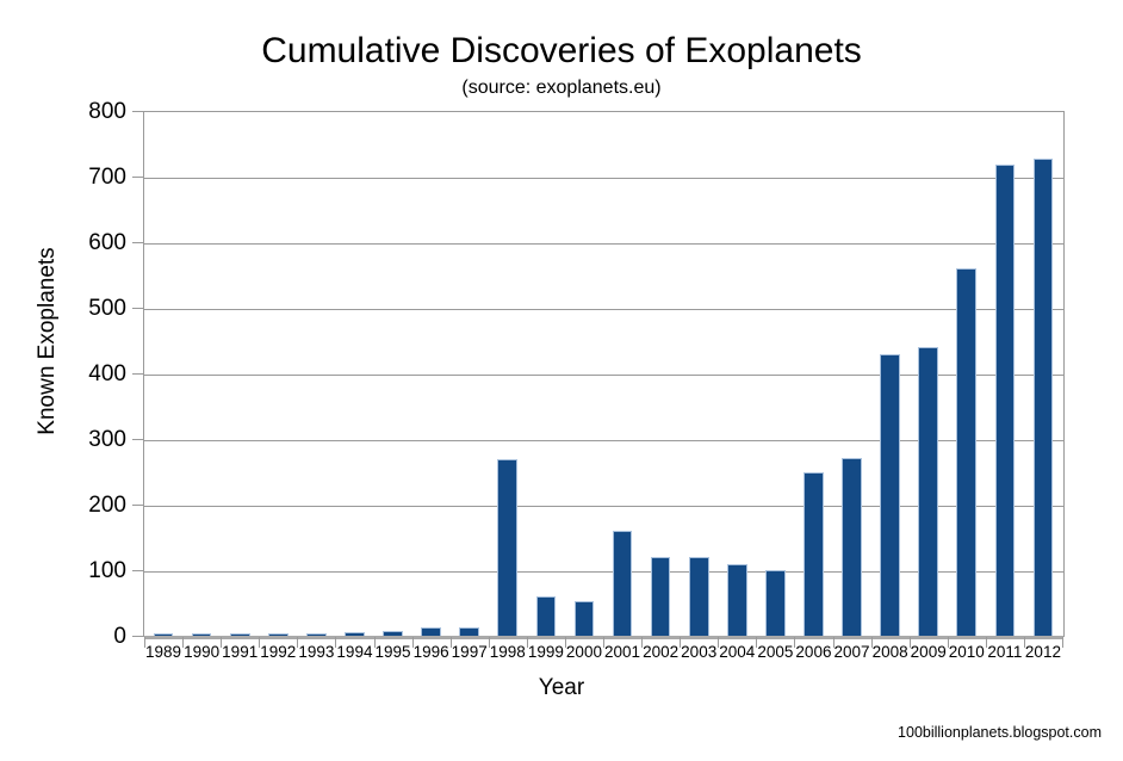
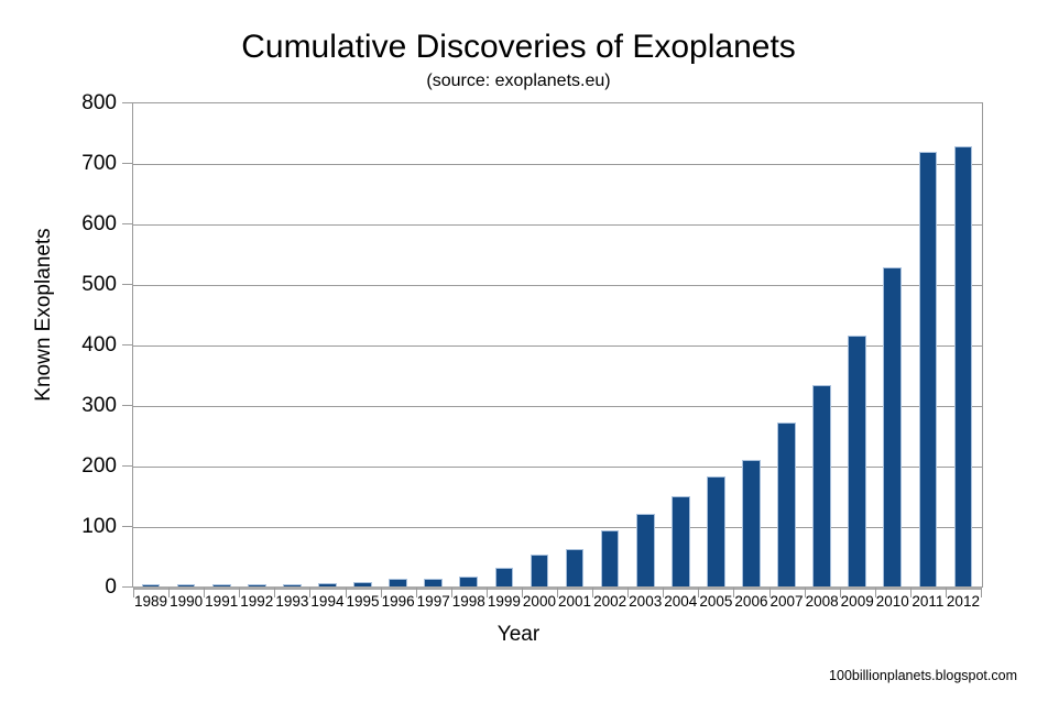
1998: 270 -> 20
1999: 60 -> 30
2001: 160 -> 60
2002: 120 -> 90
2004: 110 -> 150
2005: 100 -> 180
2006: 250 -> 210
2008: 430 -> 330
2009: 440 -> 420
2010: 560 -> 530
